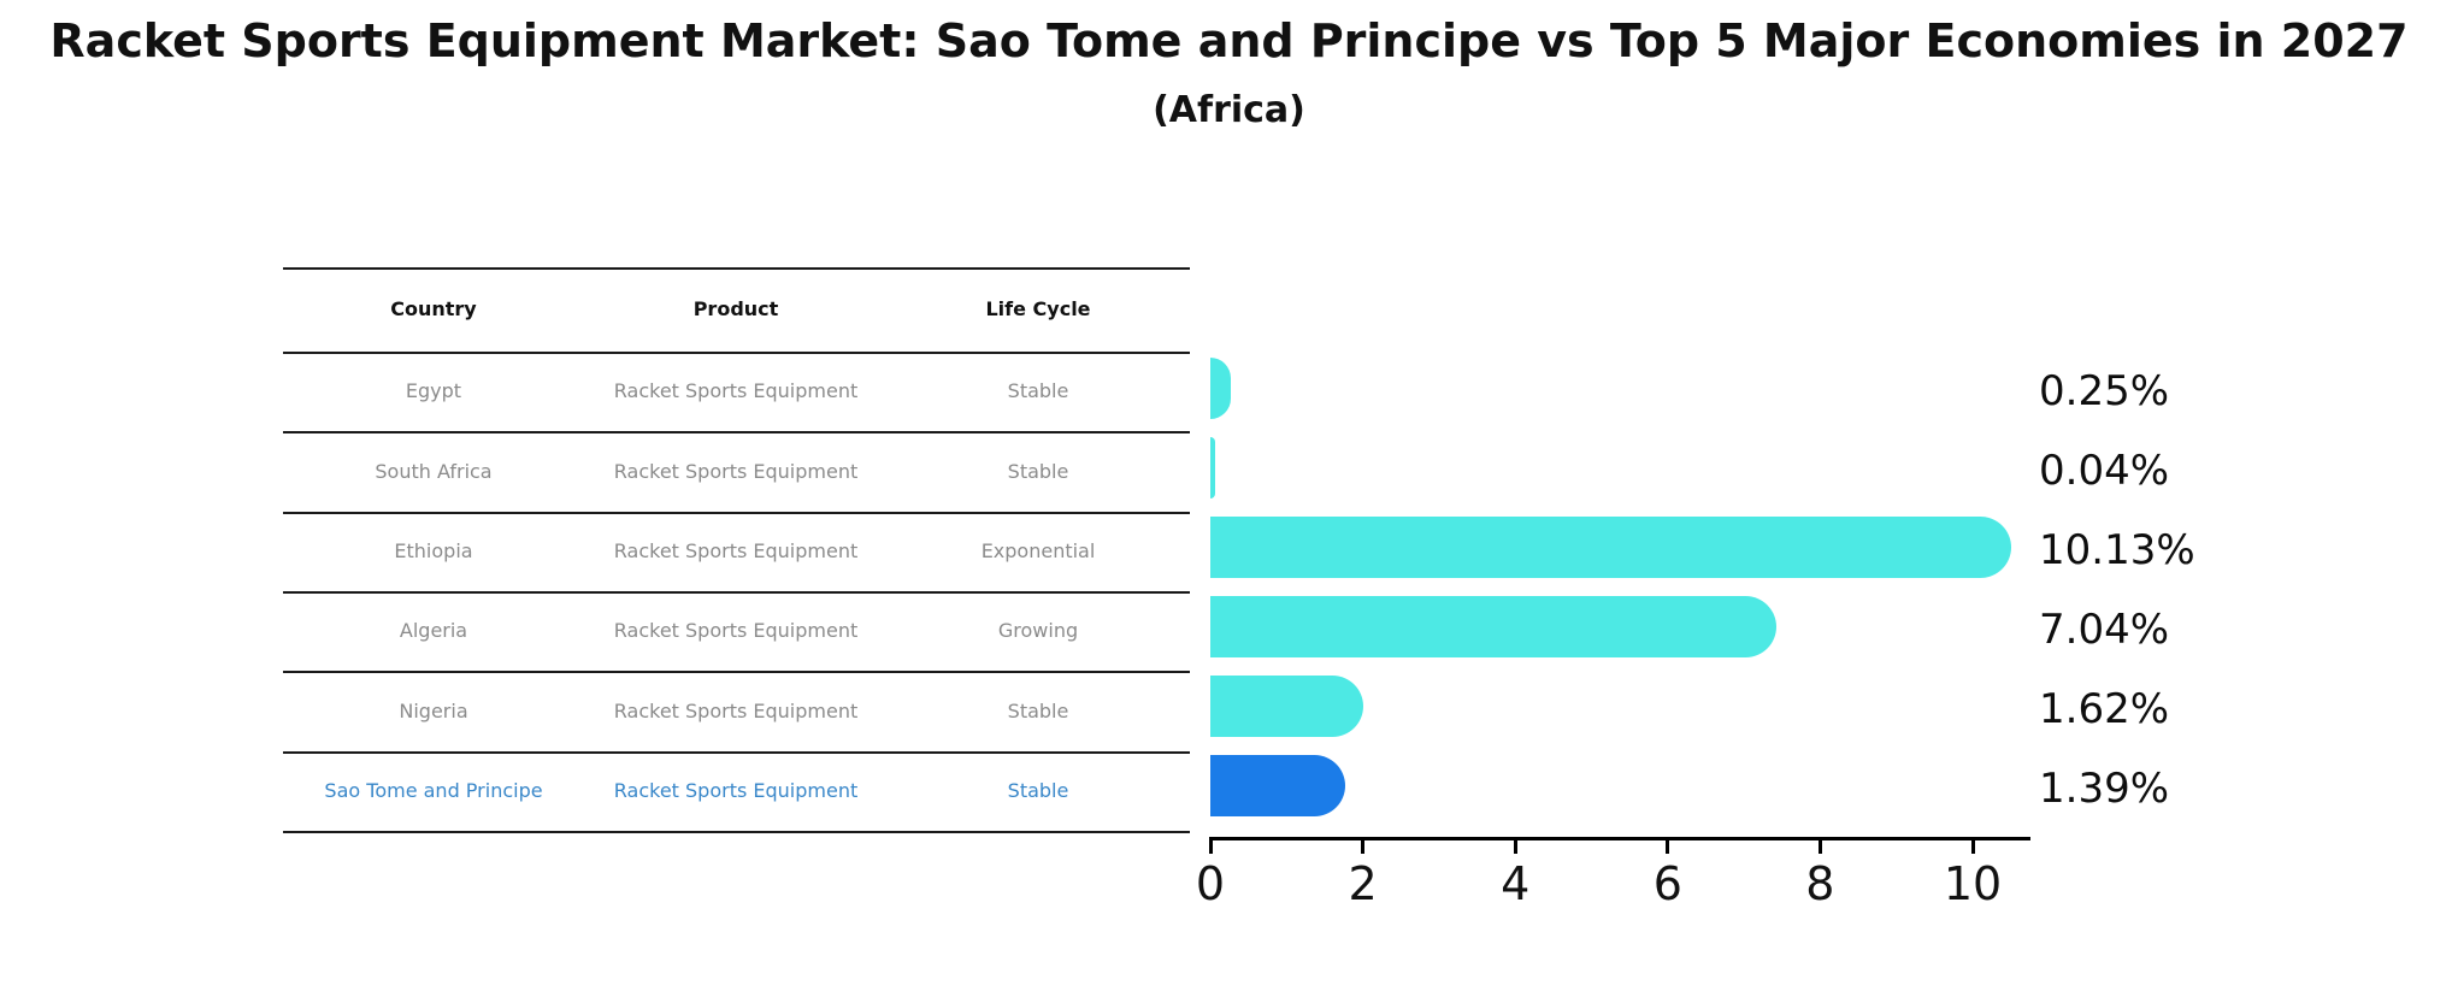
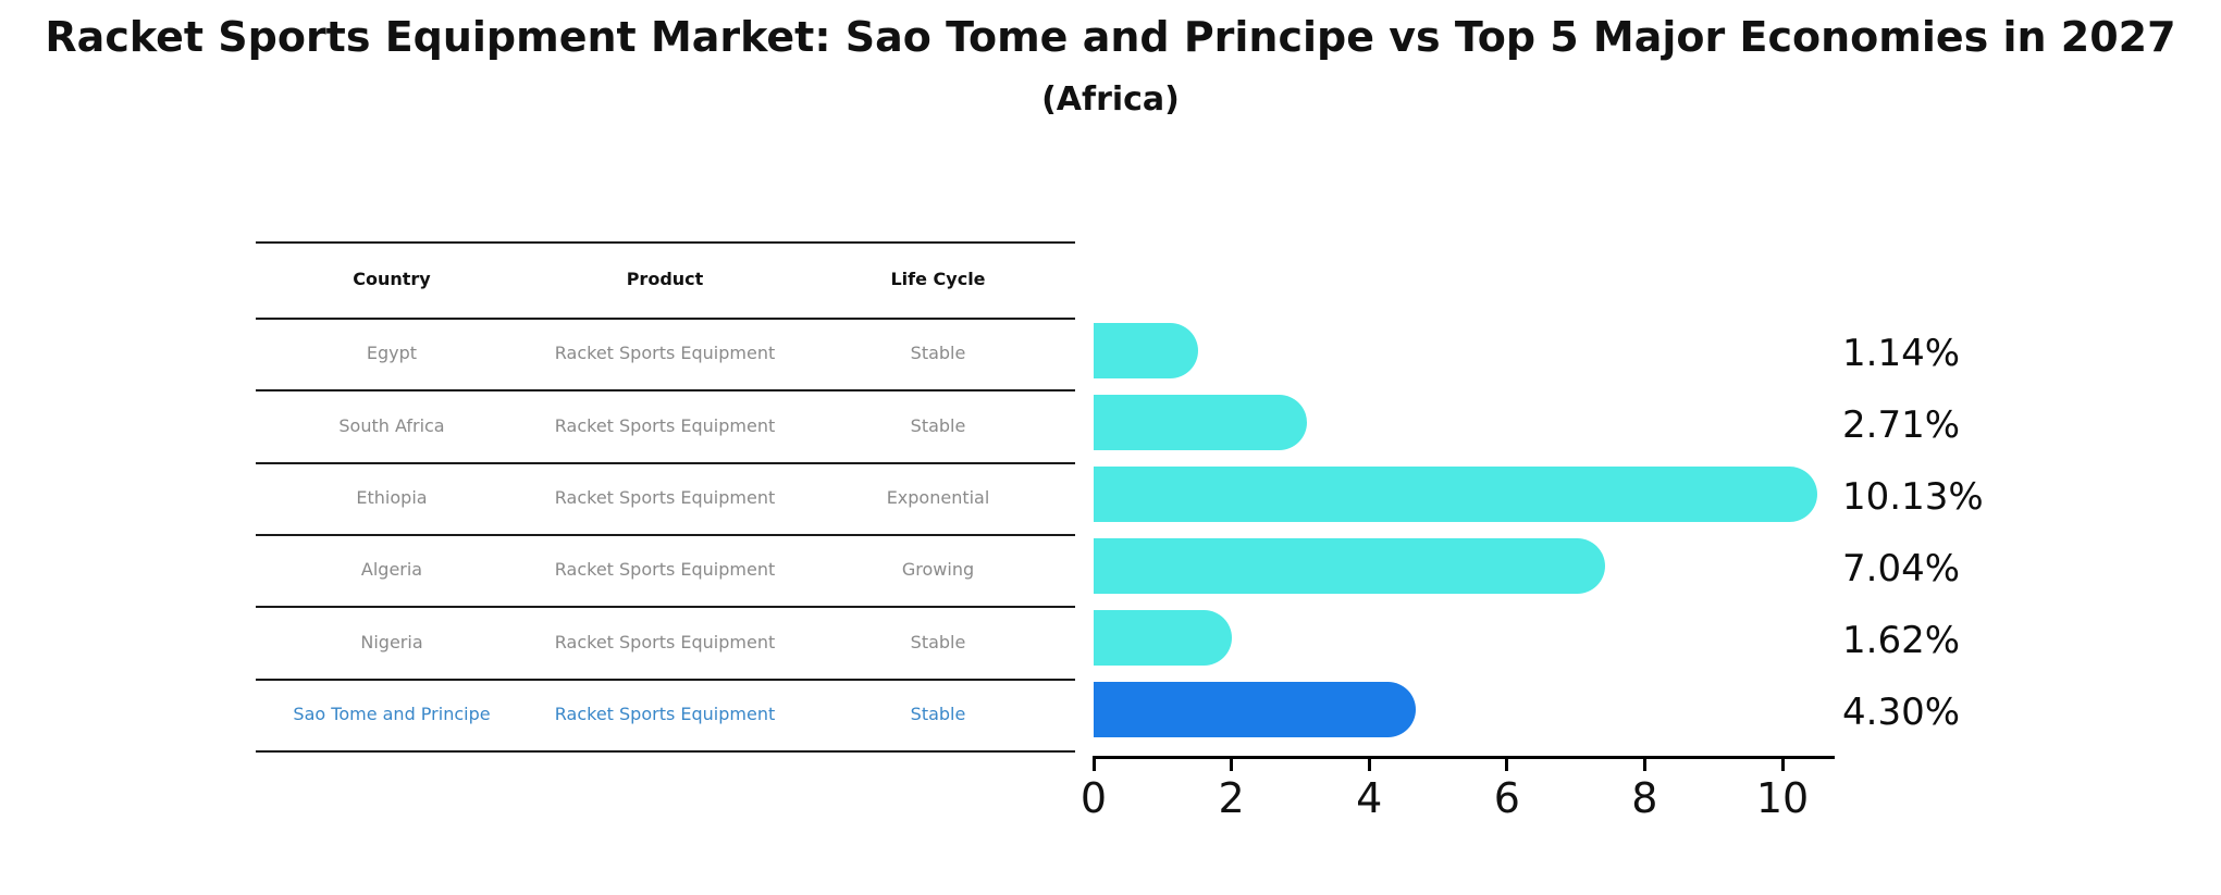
Egypt: 0.25% -> 1.14%
South Africa: 0.04% -> 2.71%
Sao Tome and Principe: 1.39% -> 4.30%
